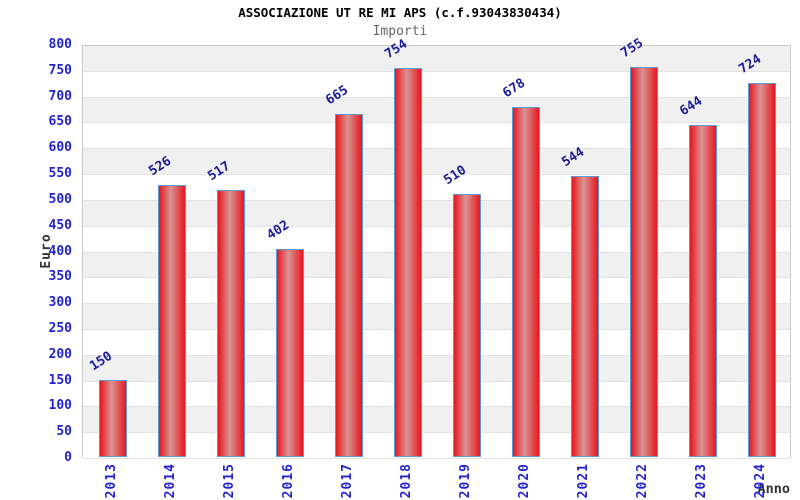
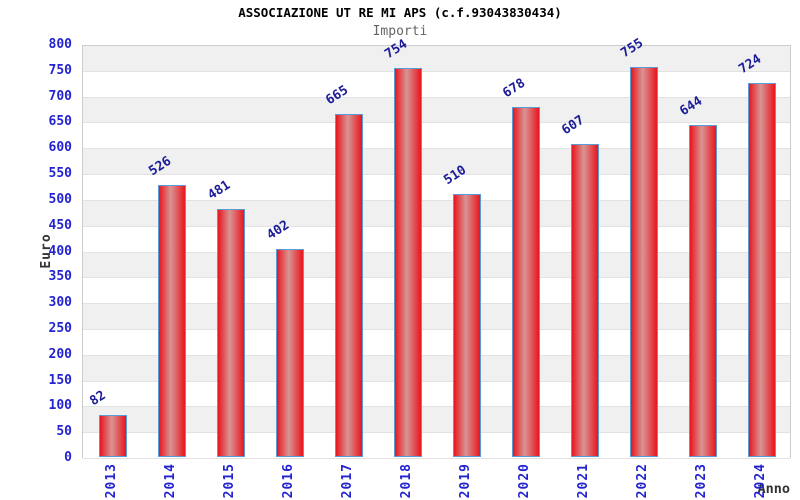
2013: 150 -> 82
2015: 517 -> 481
2021: 544 -> 607
